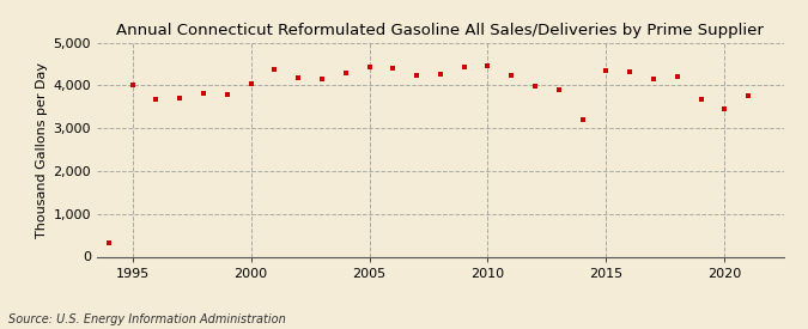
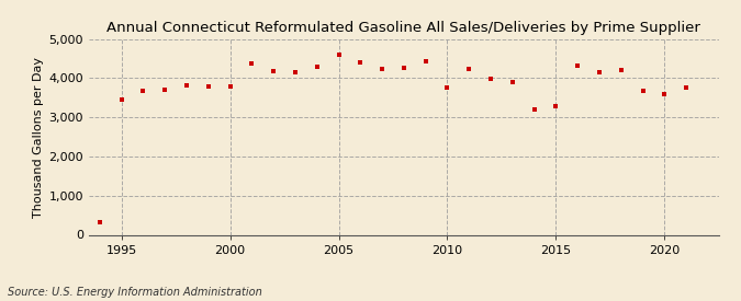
1995: 4,020 -> 3,450
2000: 4,050 -> 3,800
2005: 4,430 -> 4,600
2010: 4,460 -> 3,750
2015: 4,350 -> 3,300
2020: 3,450 -> 3,600
